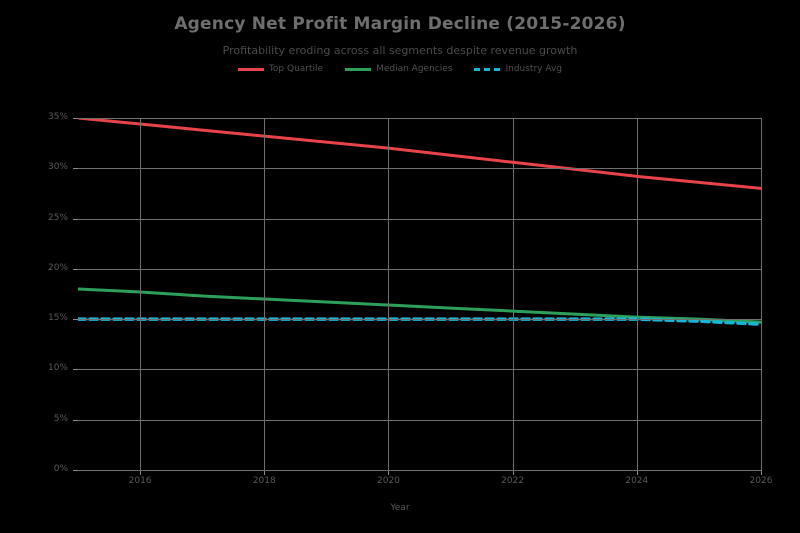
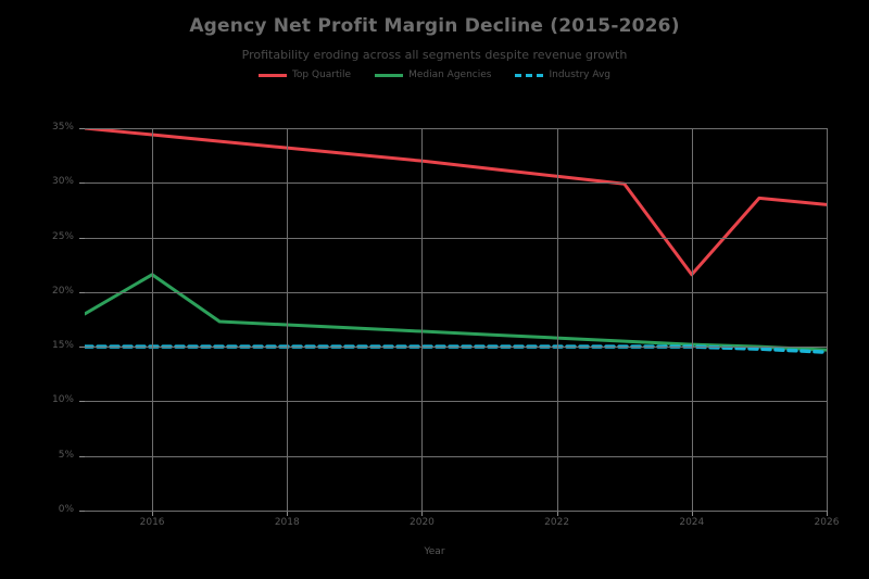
Median Agencies/2016: 17.7% -> 21.6%
Top Quartile/2024: 29.2% -> 21.6%
